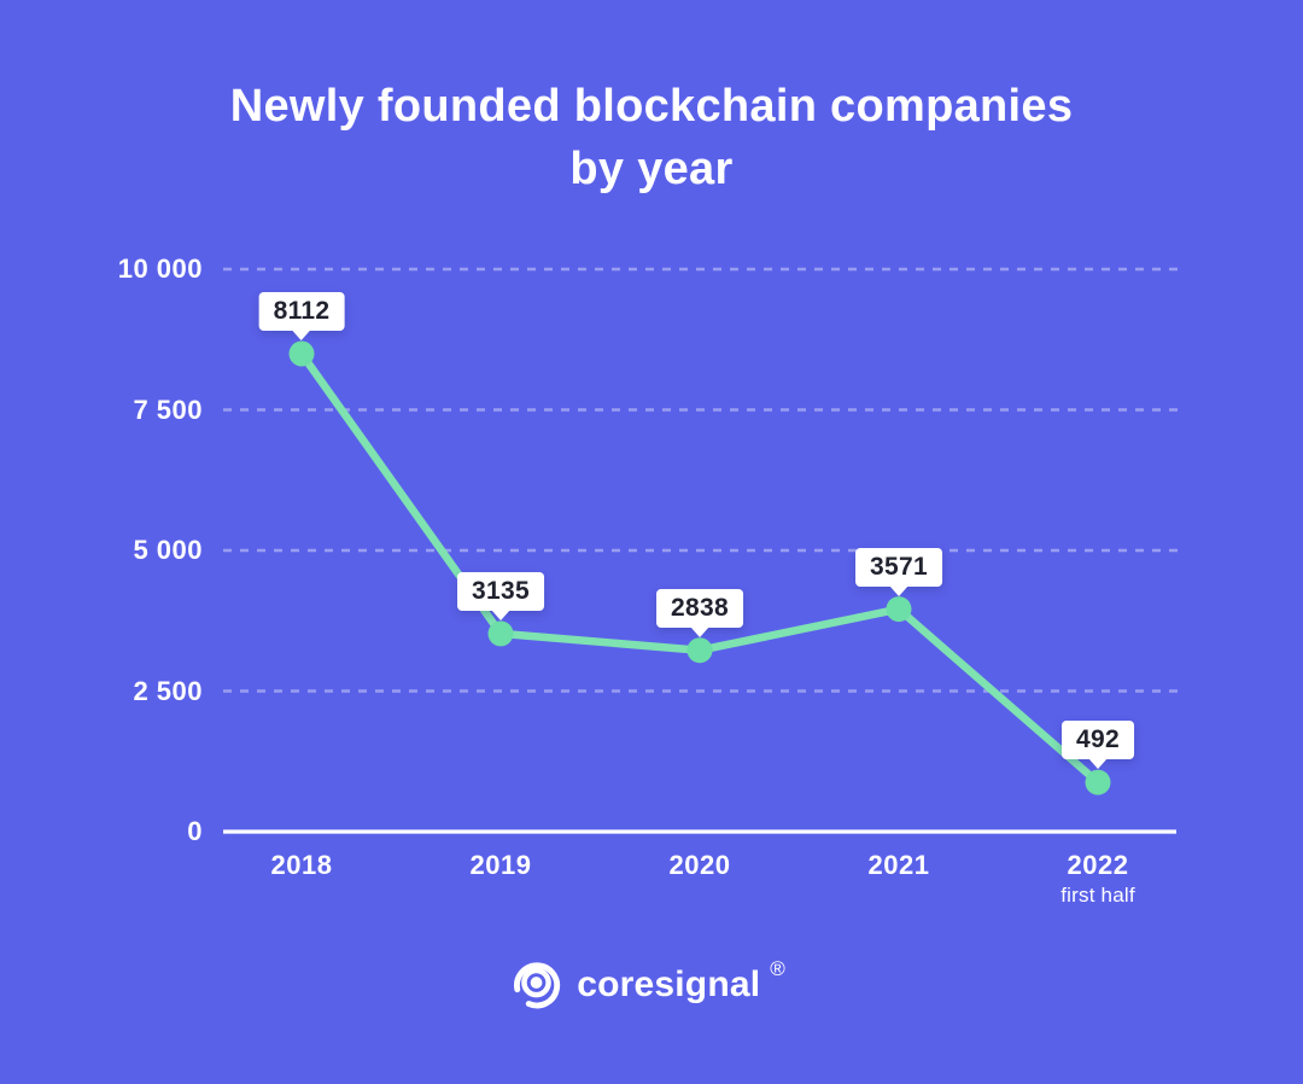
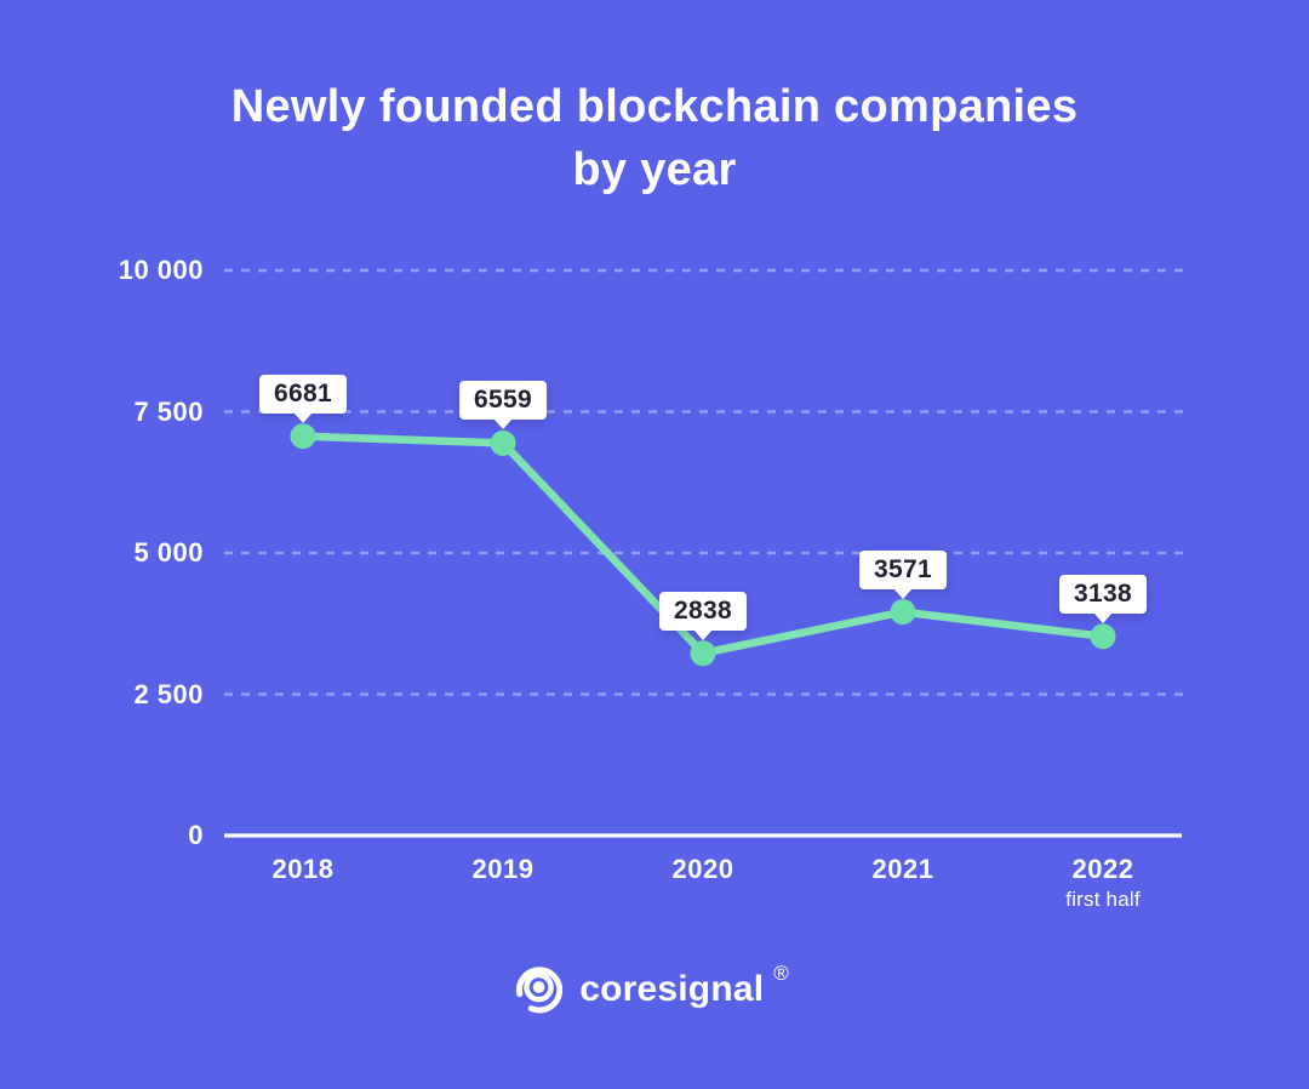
2018: 8112 -> 6681
2019: 3135 -> 6559
2022: 492 -> 3138
